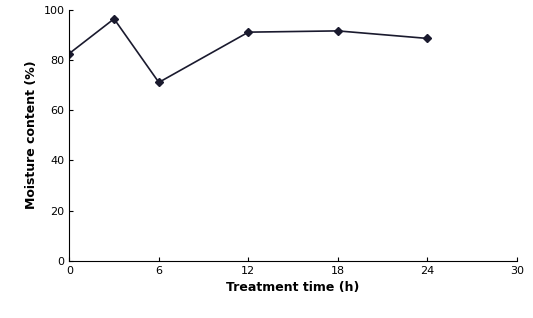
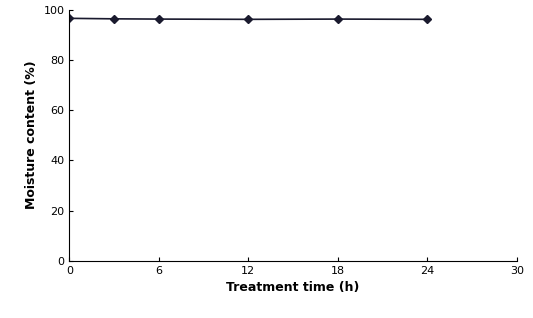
0: 82.5 -> 96.5
6: 71.0 -> 96.2
12: 91.0 -> 96.1
18: 91.5 -> 96.2
24: 88.5 -> 96.1
